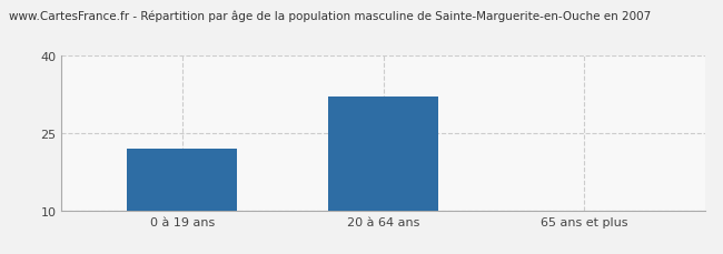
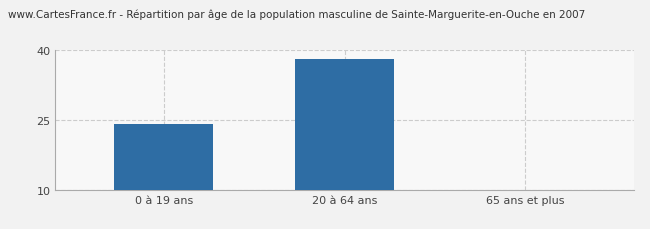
0 à 19 ans: 22 -> 24
20 à 64 ans: 32 -> 38
